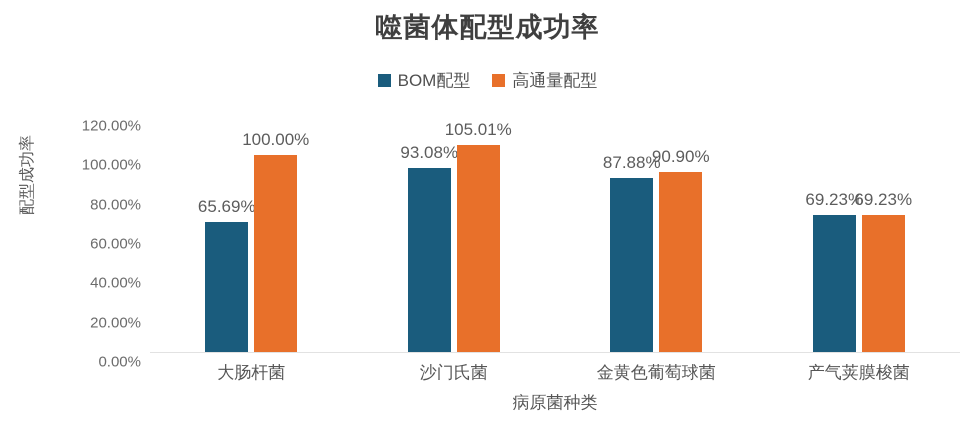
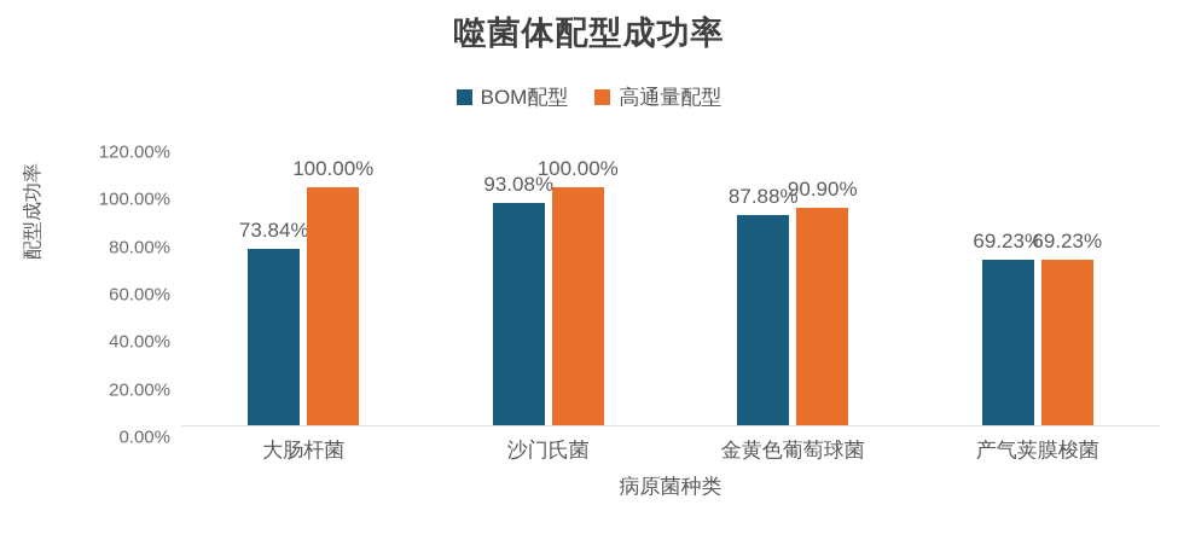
BOM配型/大肠杆菌: 65.69% -> 73.84%
高通量配型/沙门氏菌: 105.01% -> 100.00%
